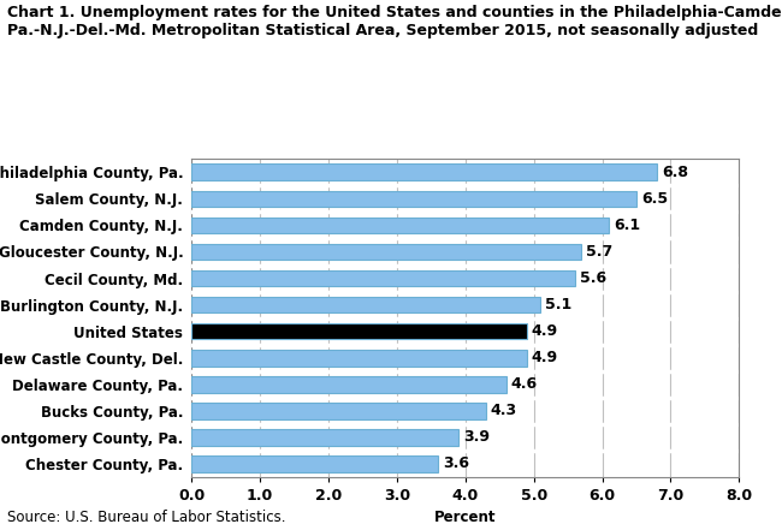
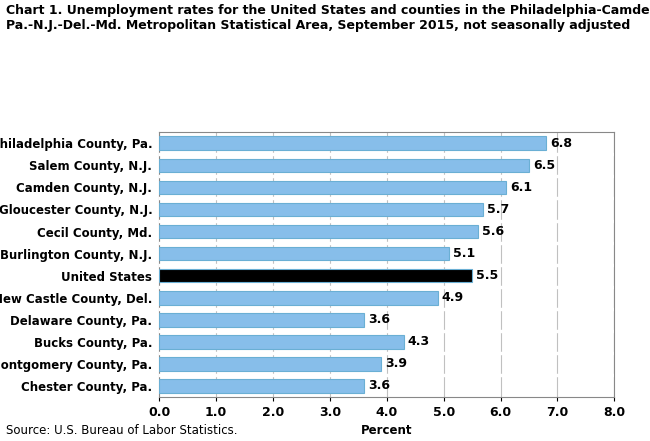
United States: 4.9 -> 5.5
Delaware County, Pa.: 4.6 -> 3.6
